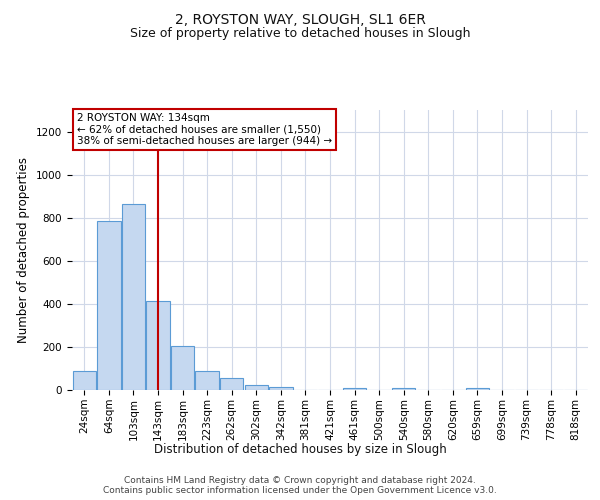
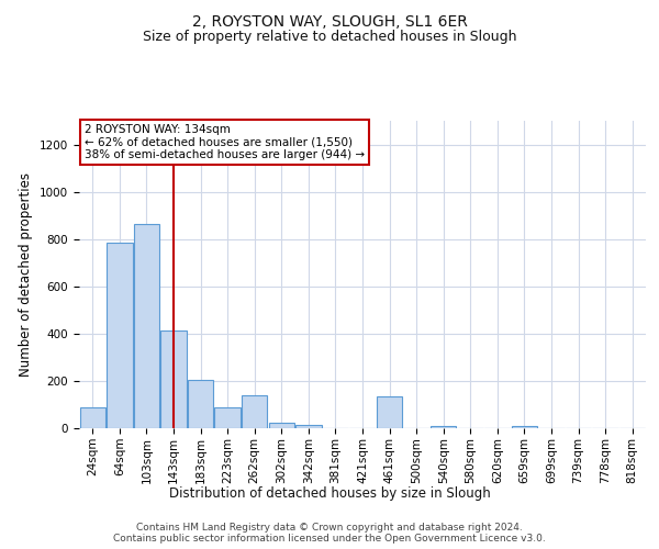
262sqm: 55 -> 140
461sqm: 10 -> 135
